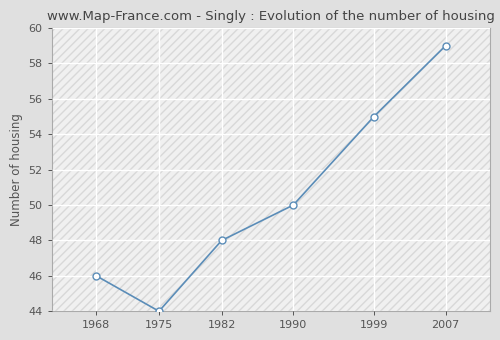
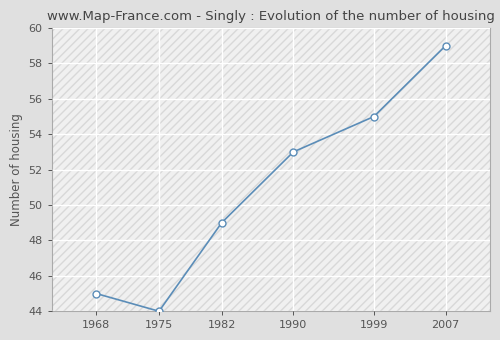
1968: 46 -> 45
1982: 48 -> 49
1990: 50 -> 53
